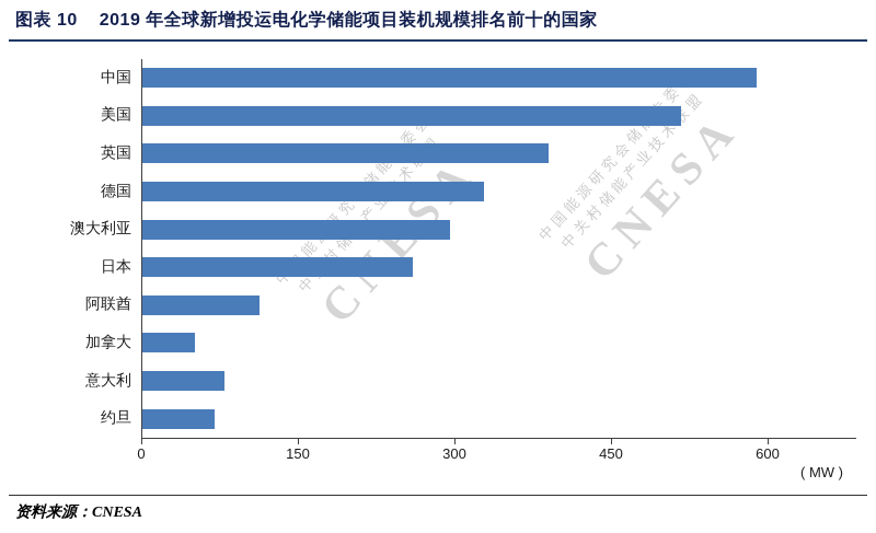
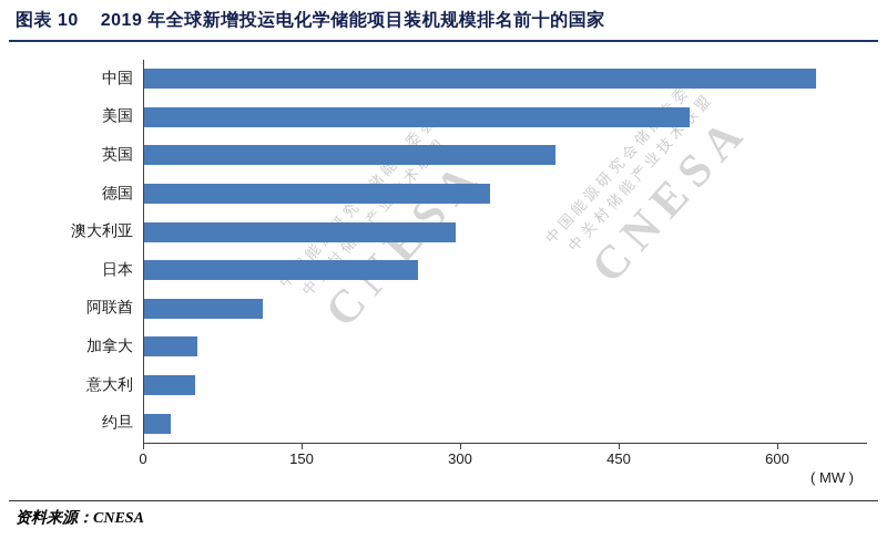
中国: 590 -> 640
意大利: 80 -> 50
约旦: 70 -> 30
